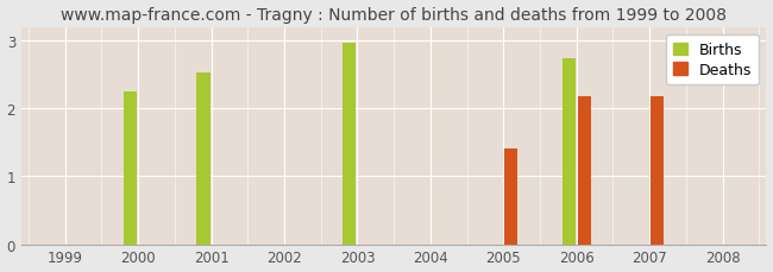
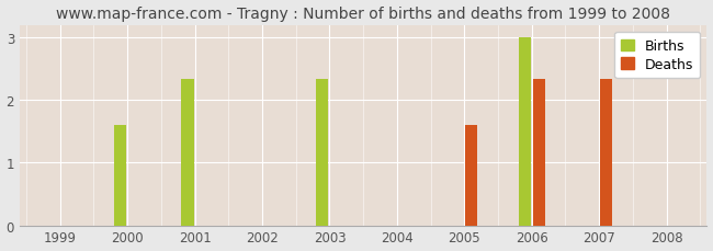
Births/2000: 2.24 -> 1.60
Births/2001: 2.52 -> 2.33
Births/2003: 2.96 -> 2.33
Deaths/2005: 1.40 -> 1.60
Births/2006: 2.74 -> 3.00
Deaths/2006: 2.18 -> 2.33
Deaths/2007: 2.18 -> 2.33
